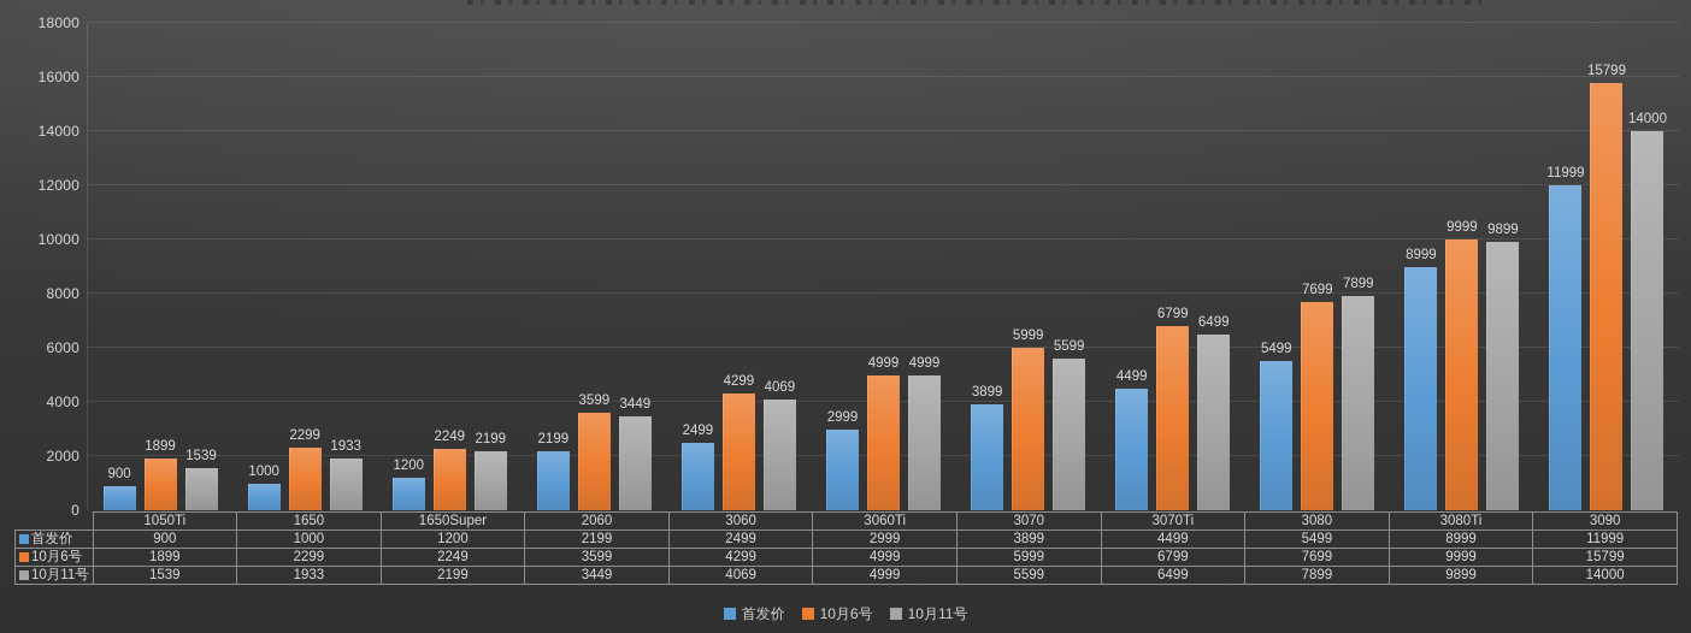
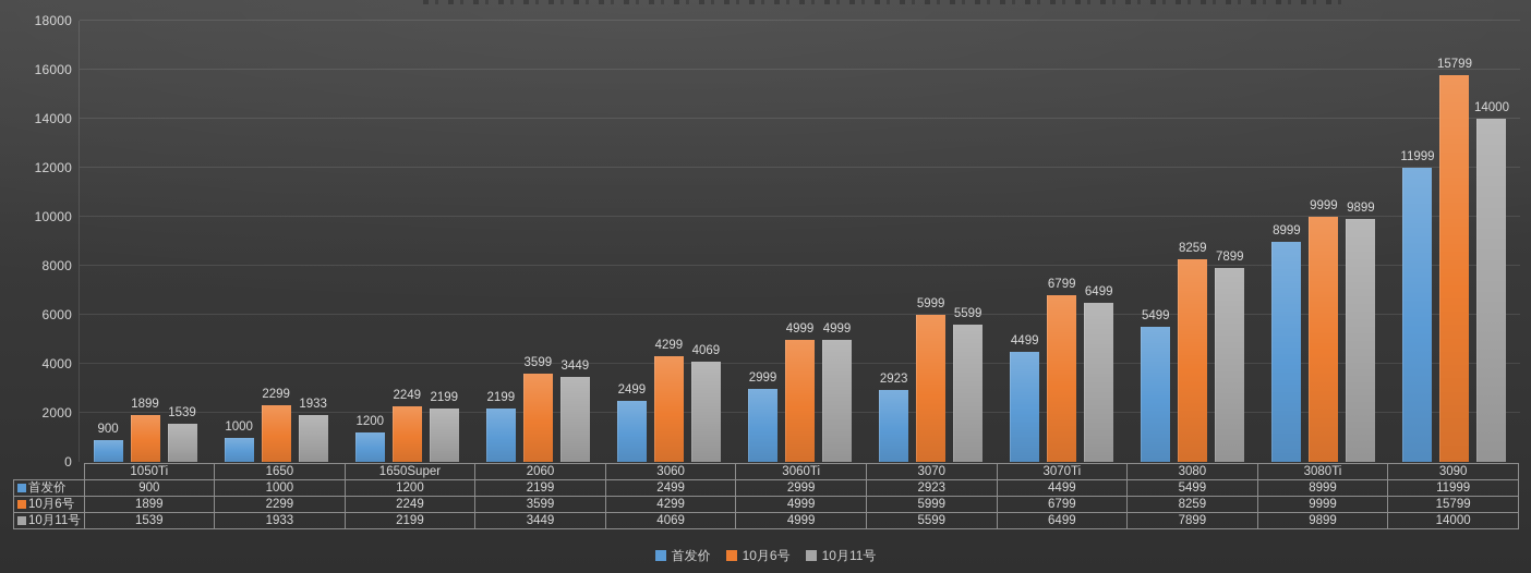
首发价/3070: 3899 -> 2923
10月6号/3080: 7699 -> 8259
